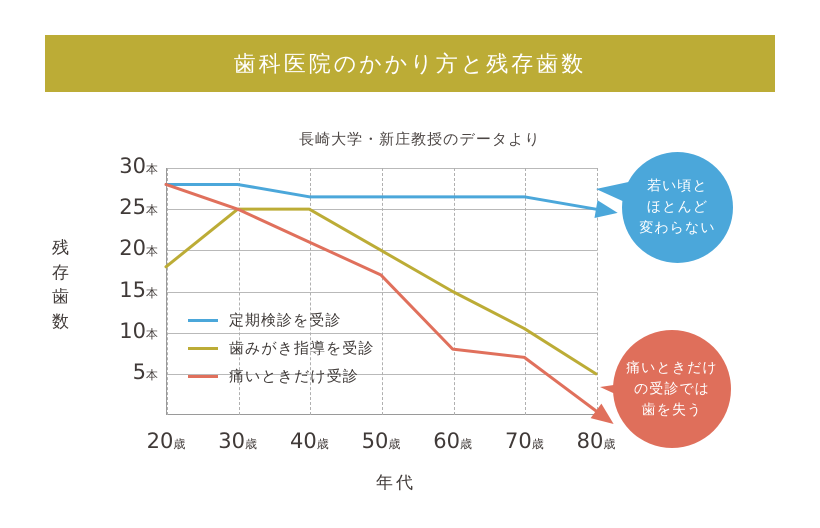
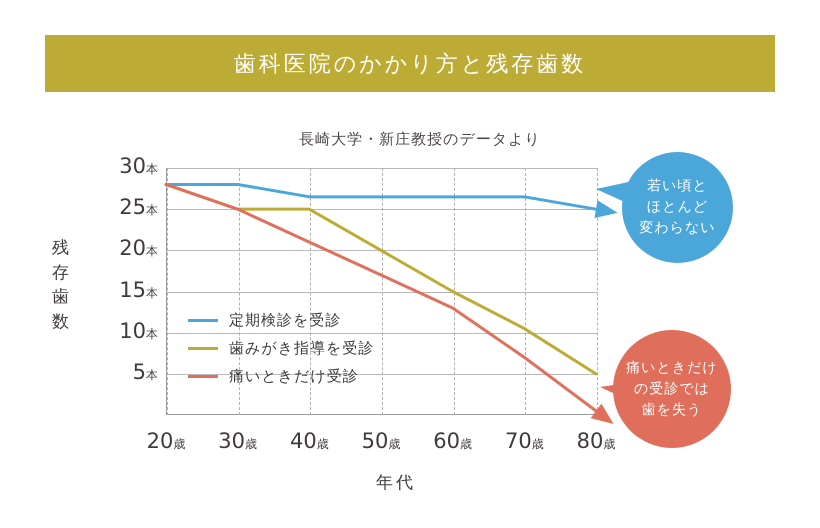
歯みがき指導を受診/20歳: 18 -> 28
痛いときだけ受診/60歳: 8 -> 13
